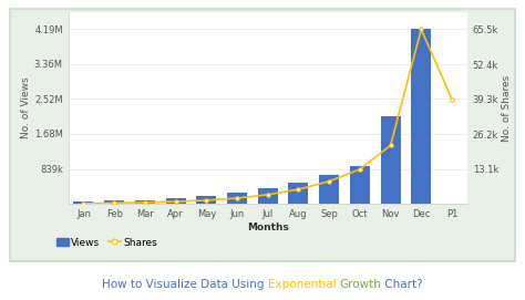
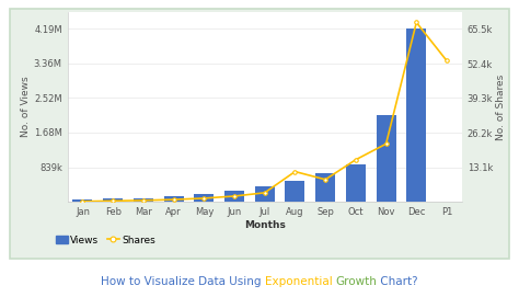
Shares/Aug: 5.5k -> 11.5k
Shares/Oct: 13.0k -> 16.0k
Shares/Dec: 65.5k -> 68.0k
Shares/P1: 39.3k -> 53.5k
